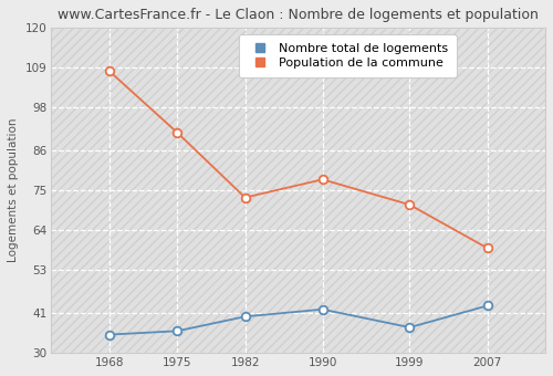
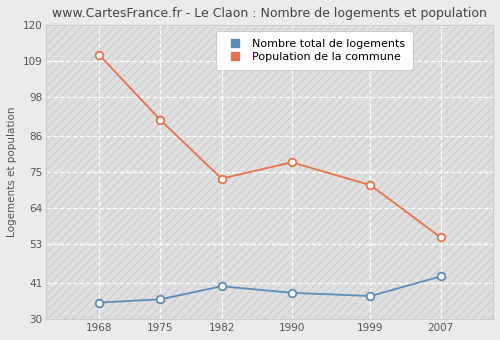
Population de la commune/1968: 108 -> 111
Nombre total de logements/1990: 42 -> 38
Population de la commune/2007: 59 -> 55
